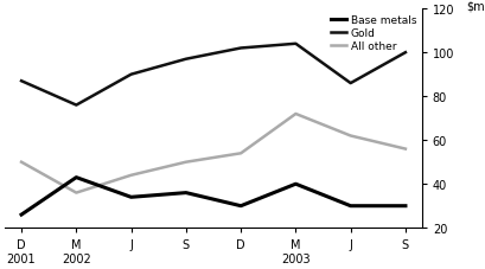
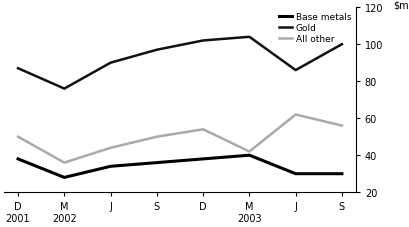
Base metals/D 2001: 26 -> 38
Base metals/M 2002: 43 -> 28
Base metals/D: 30 -> 38
All other/M 2003: 72 -> 42
